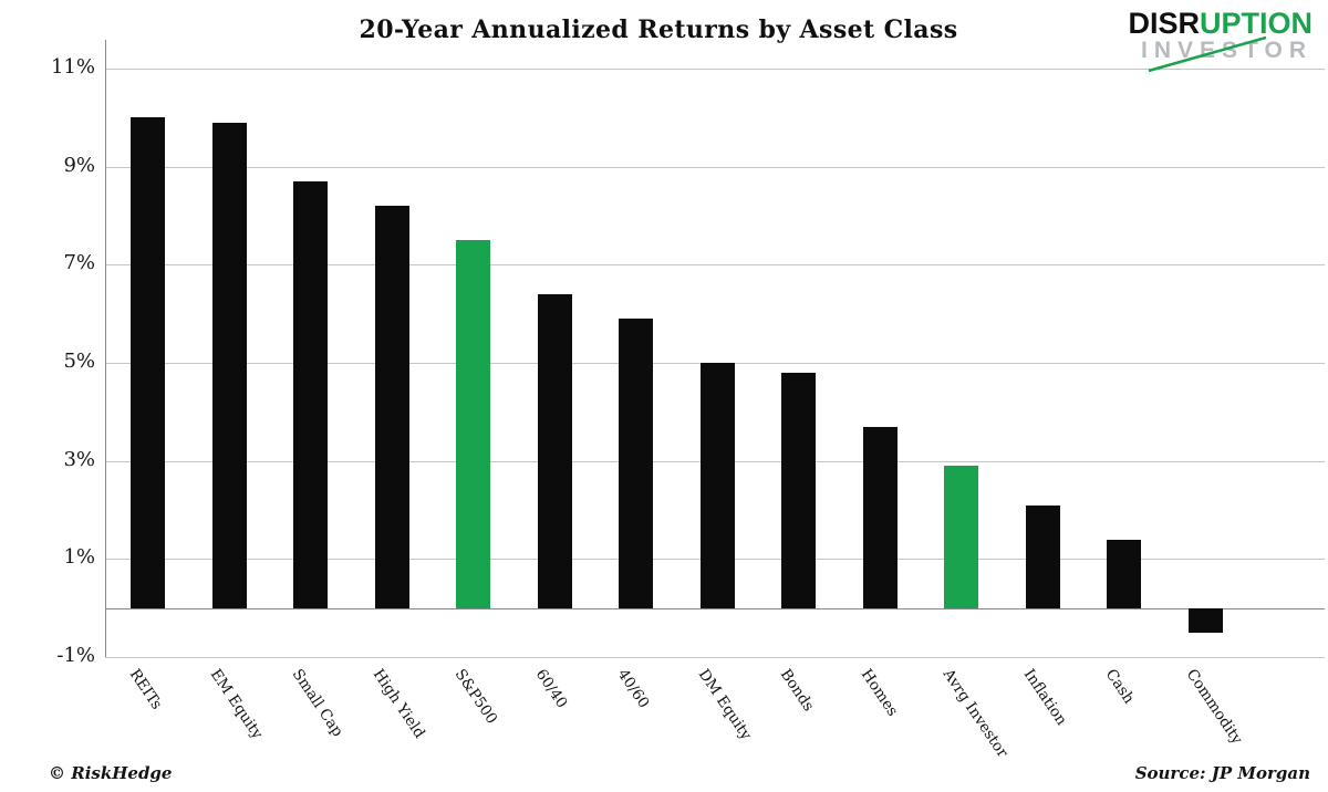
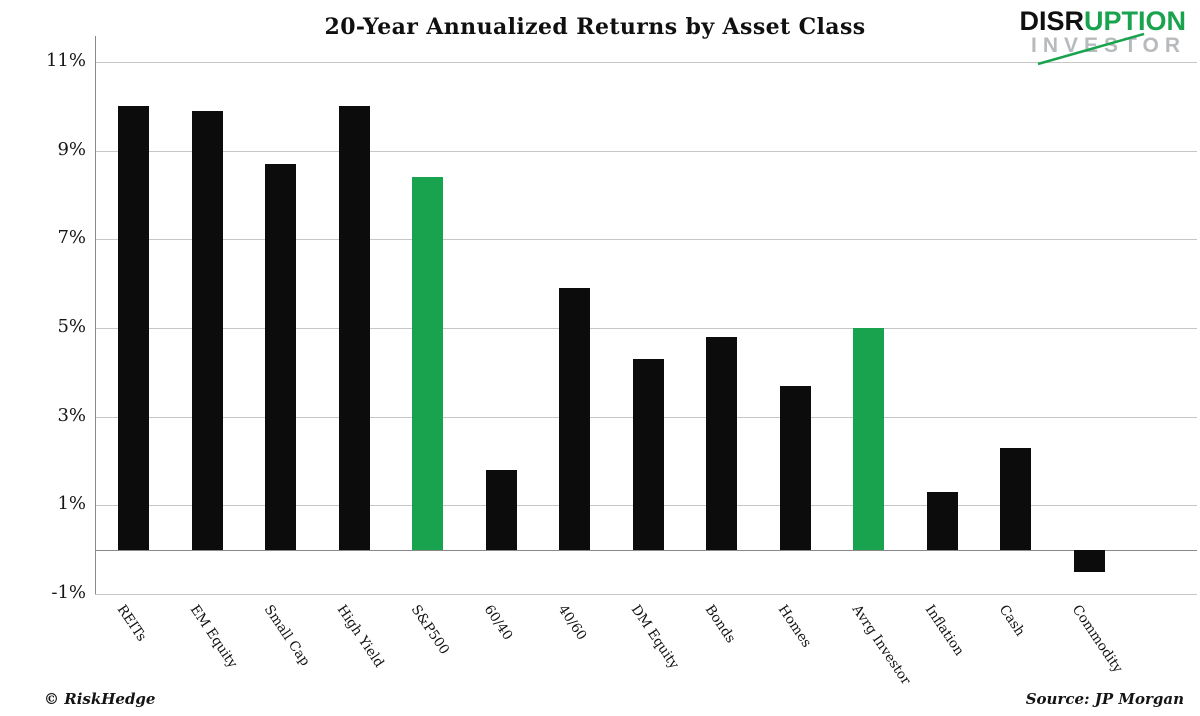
High Yield: 8.2% -> 10.0%
S&P500: 7.5% -> 8.4%
60/40: 6.4% -> 1.8%
DM Equity: 5.0% -> 4.3%
Avrg Investor: 2.9% -> 5.0%
Inflation: 2.1% -> 1.3%
Cash: 1.4% -> 2.3%
